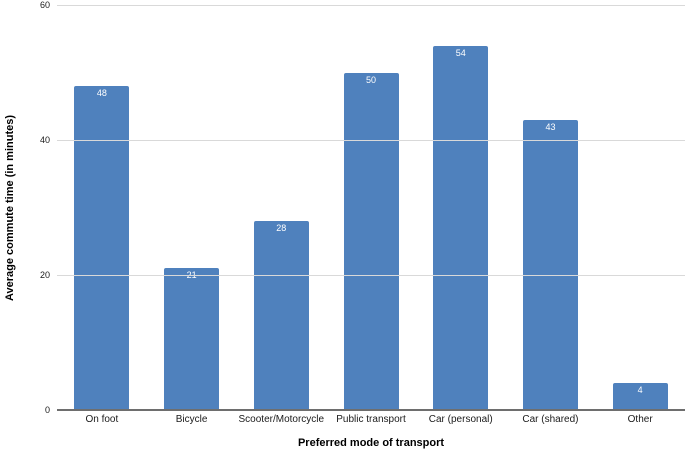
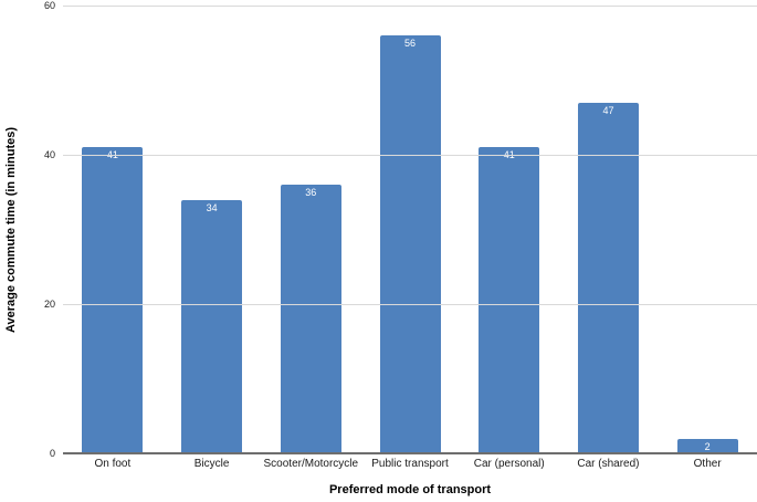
On foot: 48 -> 41
Bicycle: 21 -> 34
Scooter/Motorcycle: 28 -> 36
Public transport: 50 -> 56
Car (personal): 54 -> 41
Car (shared): 43 -> 47
Other: 4 -> 2
